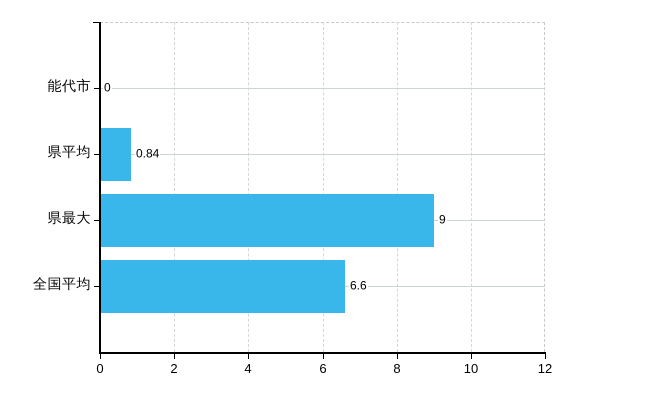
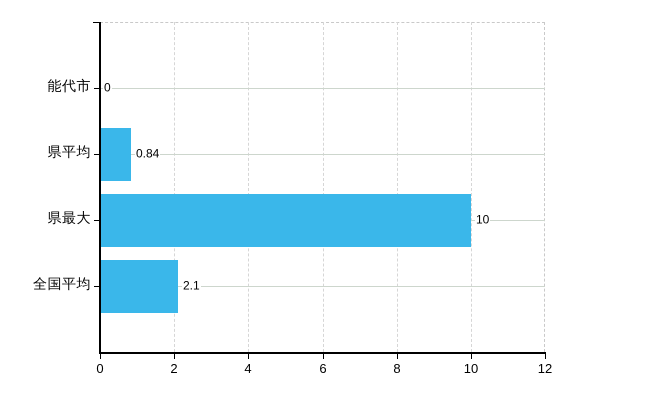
県最大: 9 -> 10
全国平均: 6.6 -> 2.1
